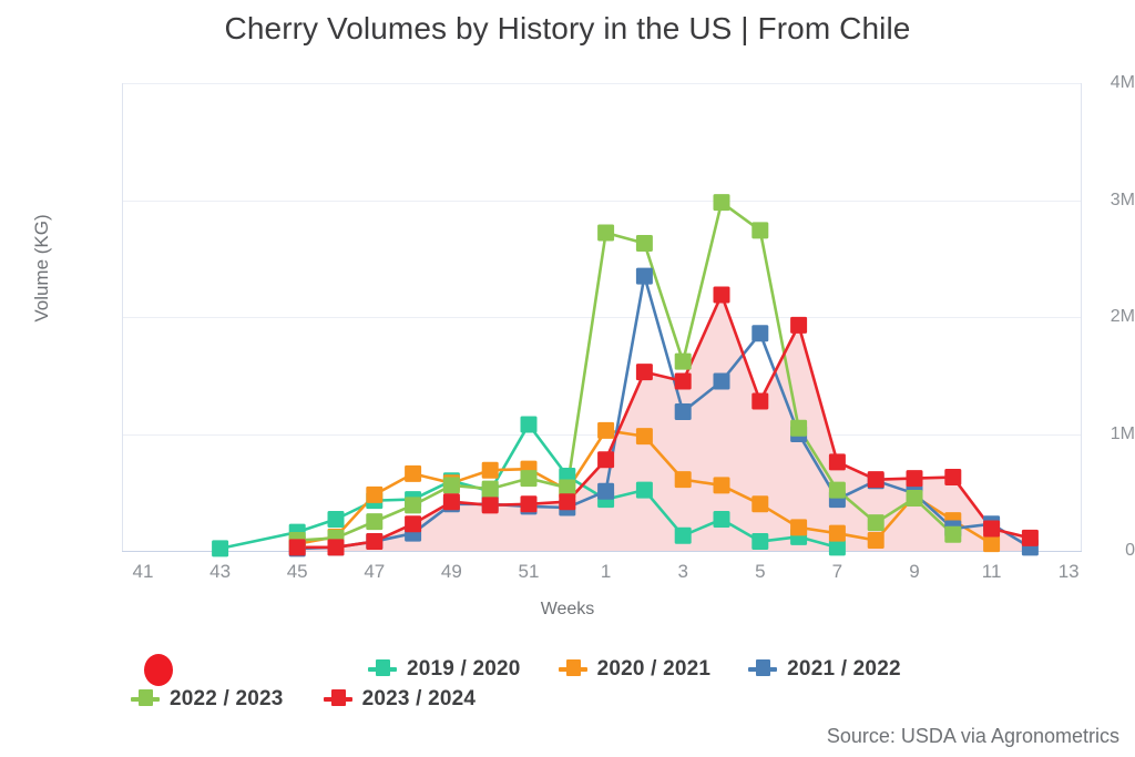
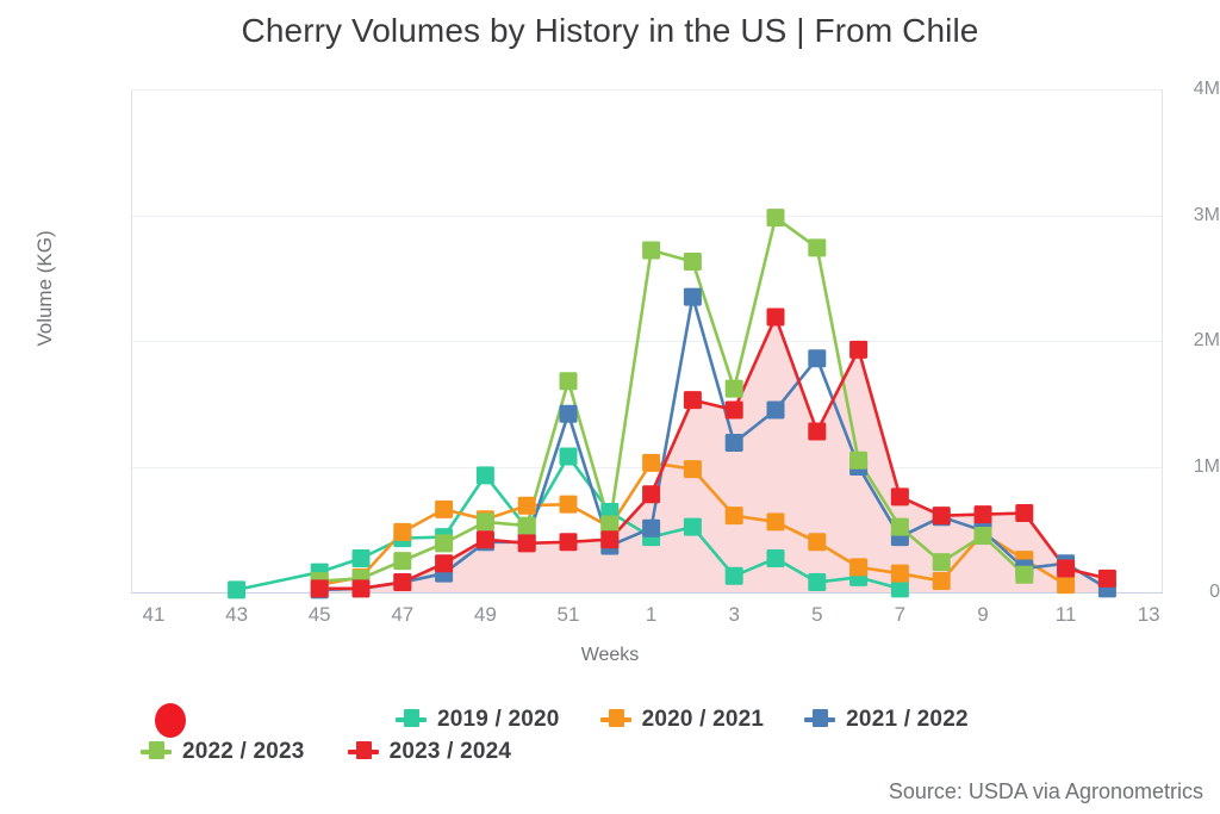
2019 / 2020/49: 0.60M -> 0.93M
2021 / 2022/51: 0.38M -> 1.42M
2022 / 2023/51: 0.62M -> 1.68M
